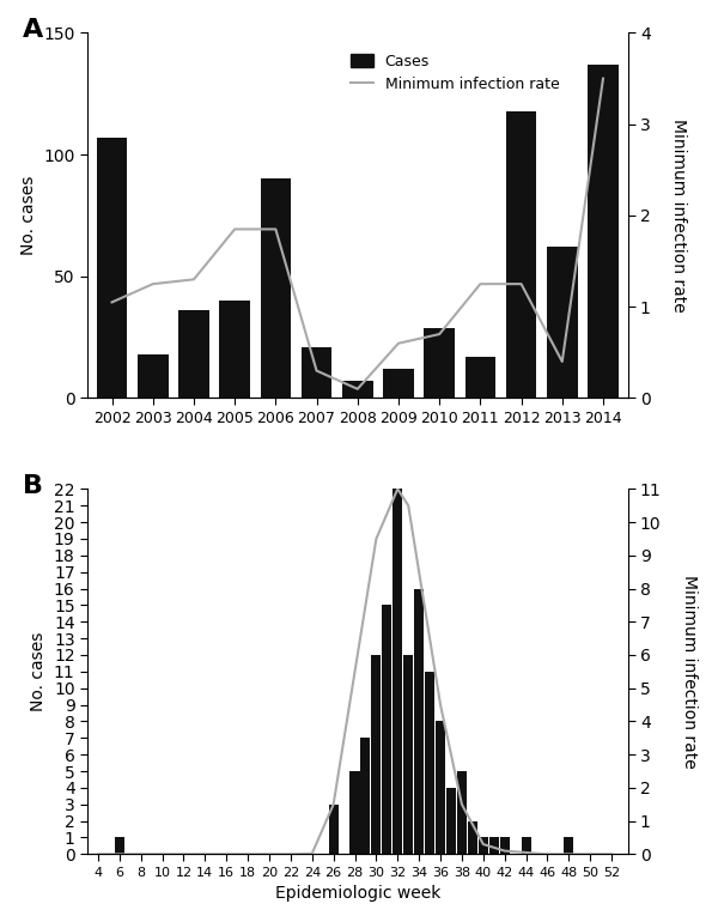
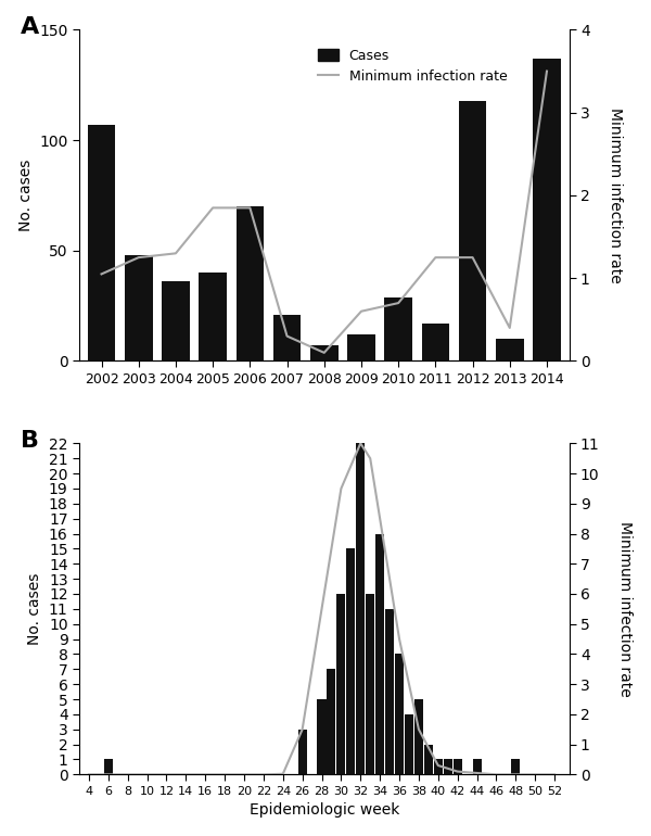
Cases/2003: 18 -> 48
Cases/2006: 90 -> 70
Cases/2013: 62 -> 10
